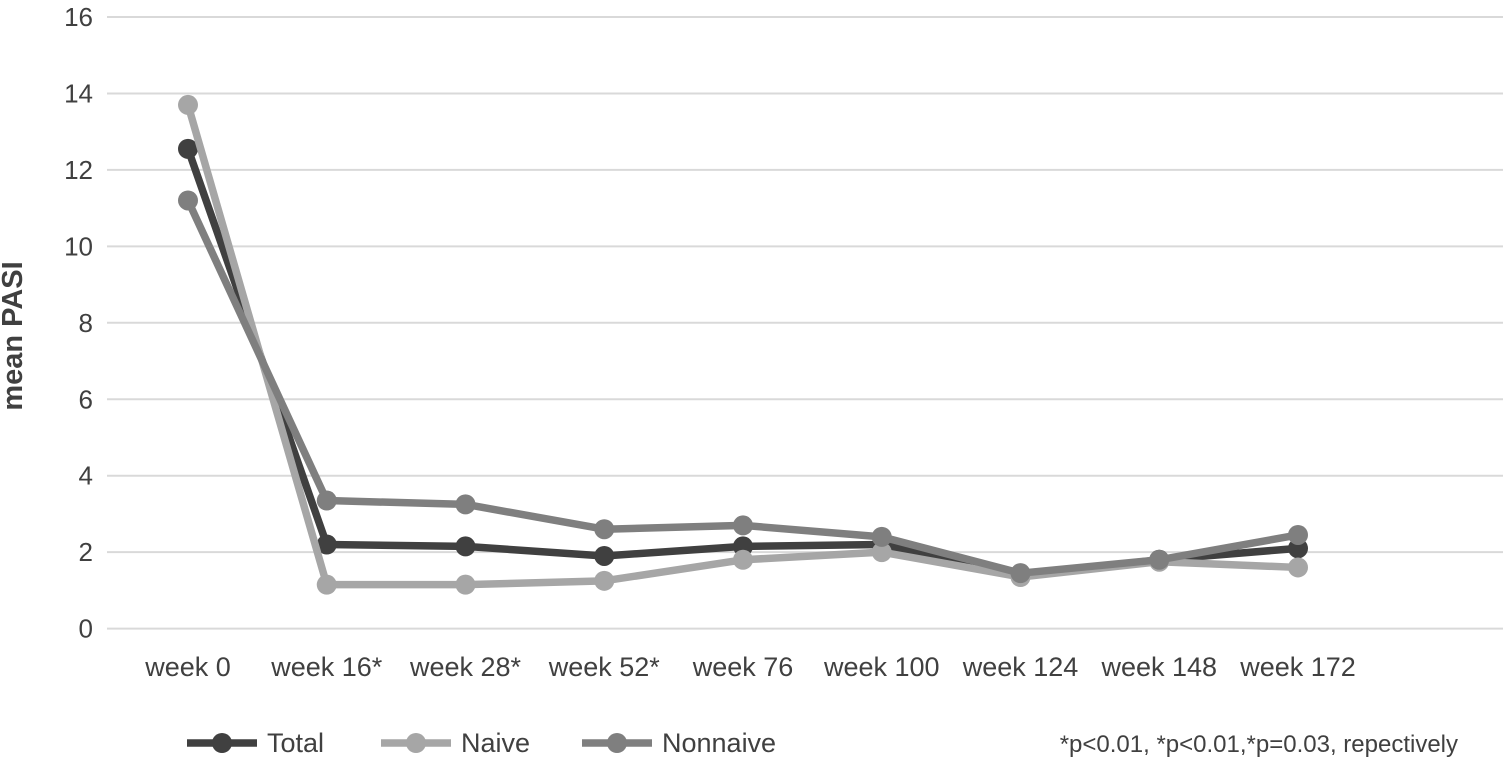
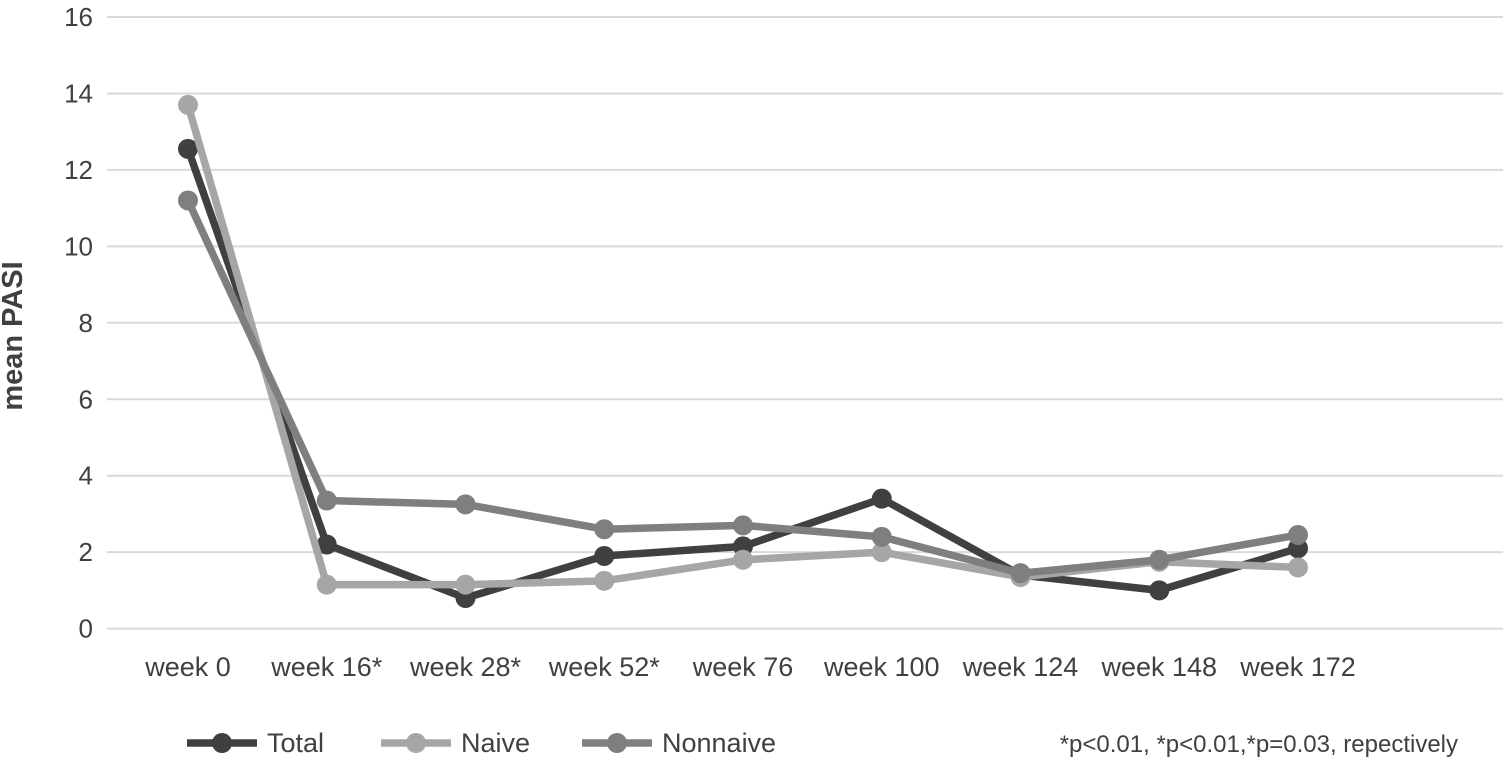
Total/week 28*: 2.1 -> 0.8
Total/week 100: 2.2 -> 3.4
Total/week 148: 1.8 -> 1.0
